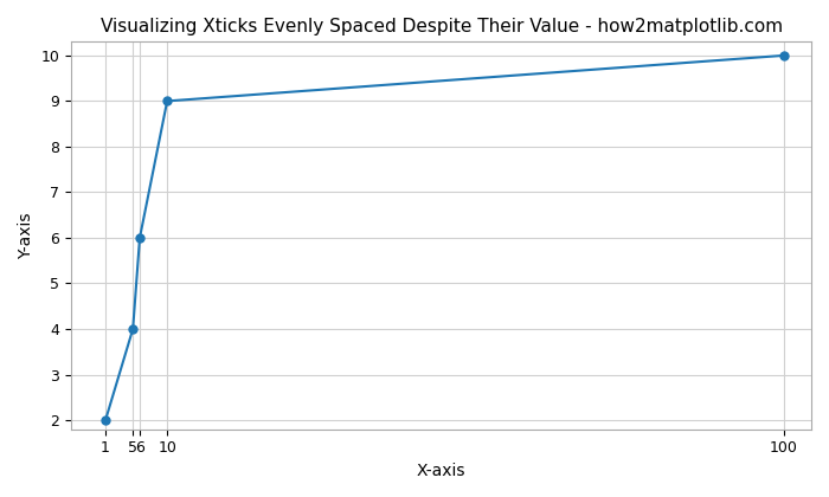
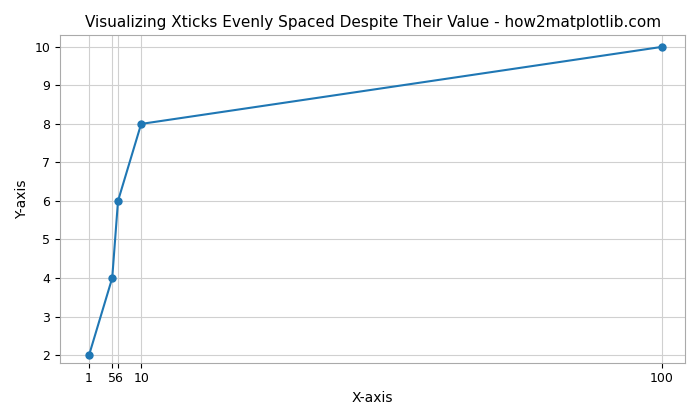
10: 9 -> 8
